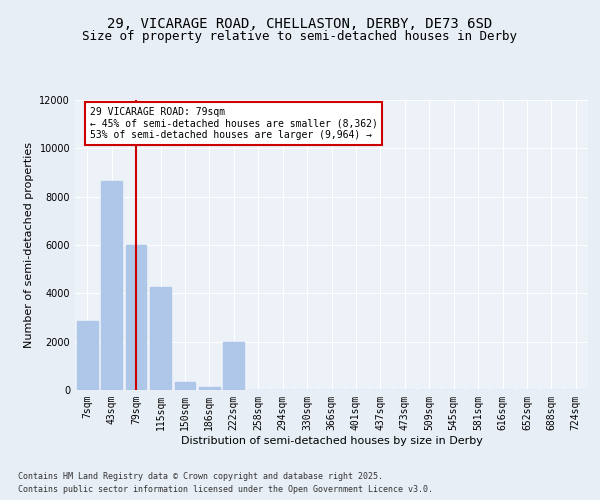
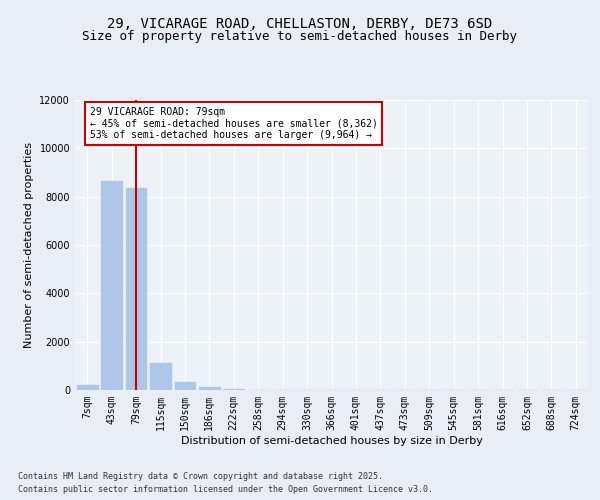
7sqm: 2850 -> 200
79sqm: 6000 -> 8350
115sqm: 4250 -> 1100
222sqm: 2000 -> 60
